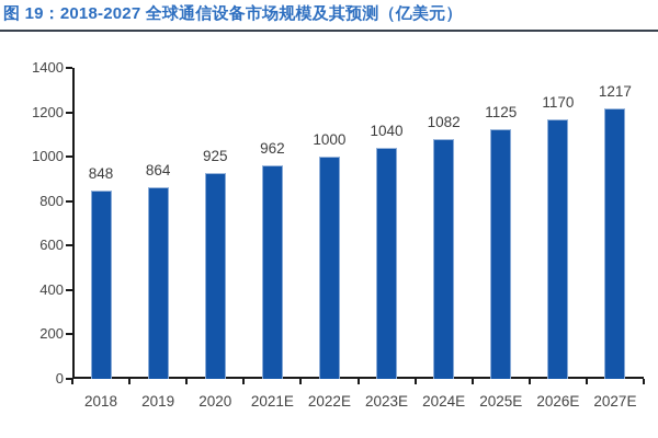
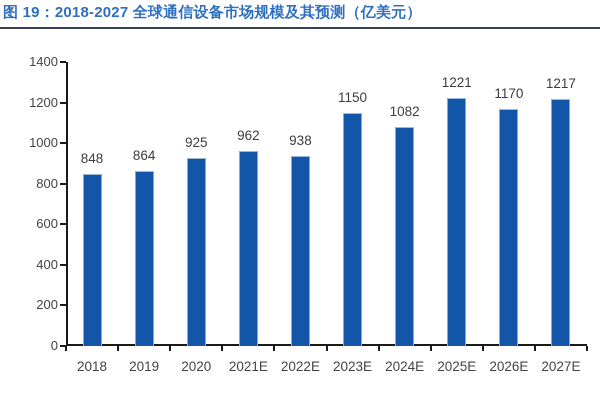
2022E: 1000 -> 938
2023E: 1040 -> 1150
2025E: 1125 -> 1221
